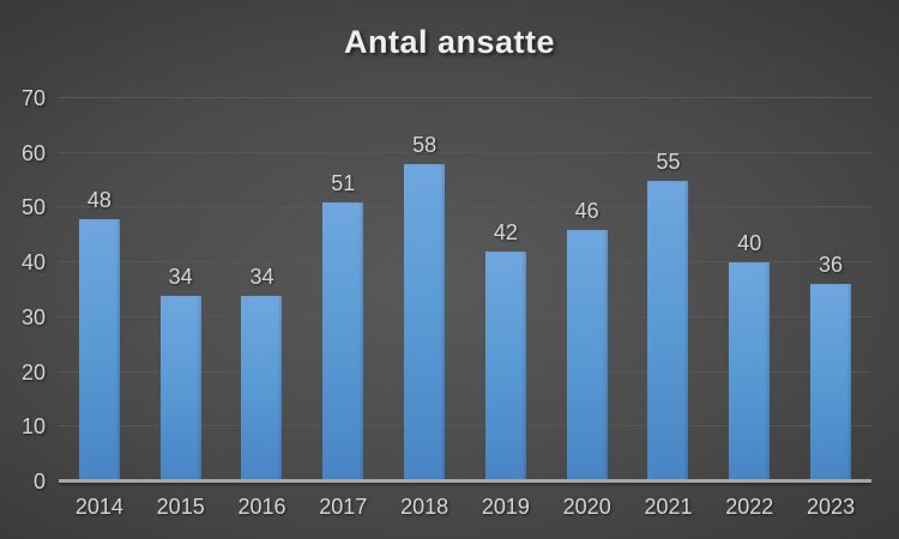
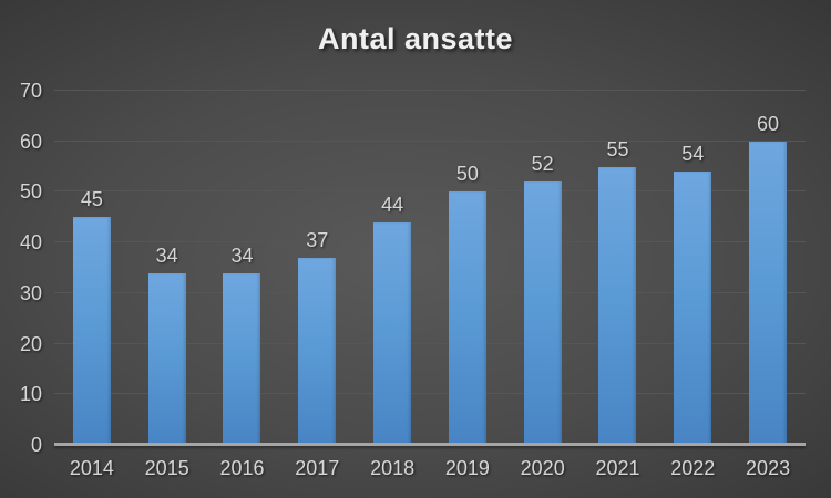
2014: 48 -> 45
2017: 51 -> 37
2018: 58 -> 44
2019: 42 -> 50
2020: 46 -> 52
2022: 40 -> 54
2023: 36 -> 60
